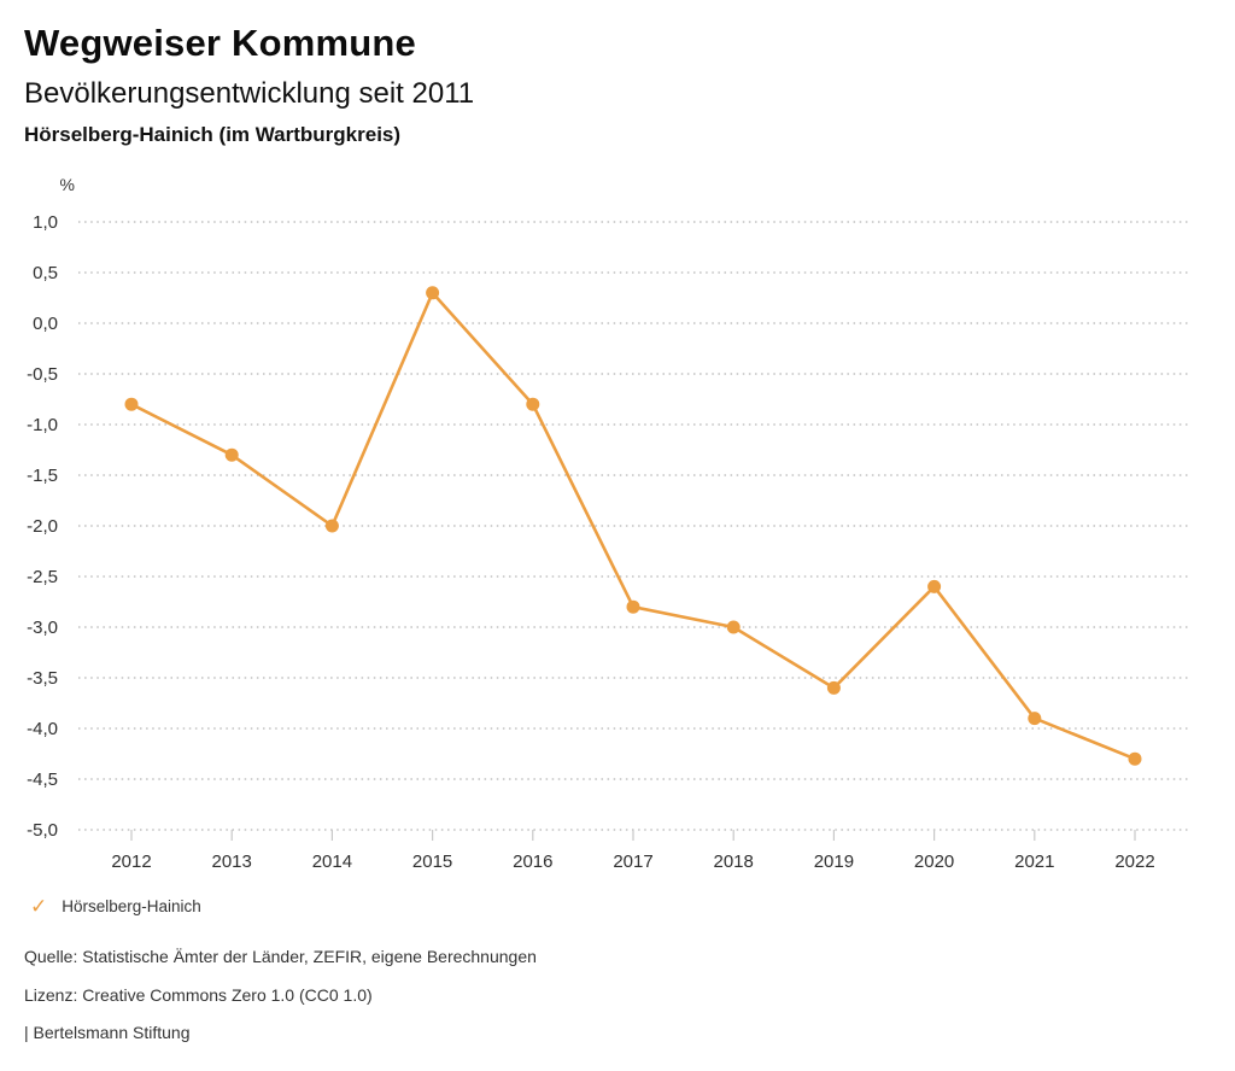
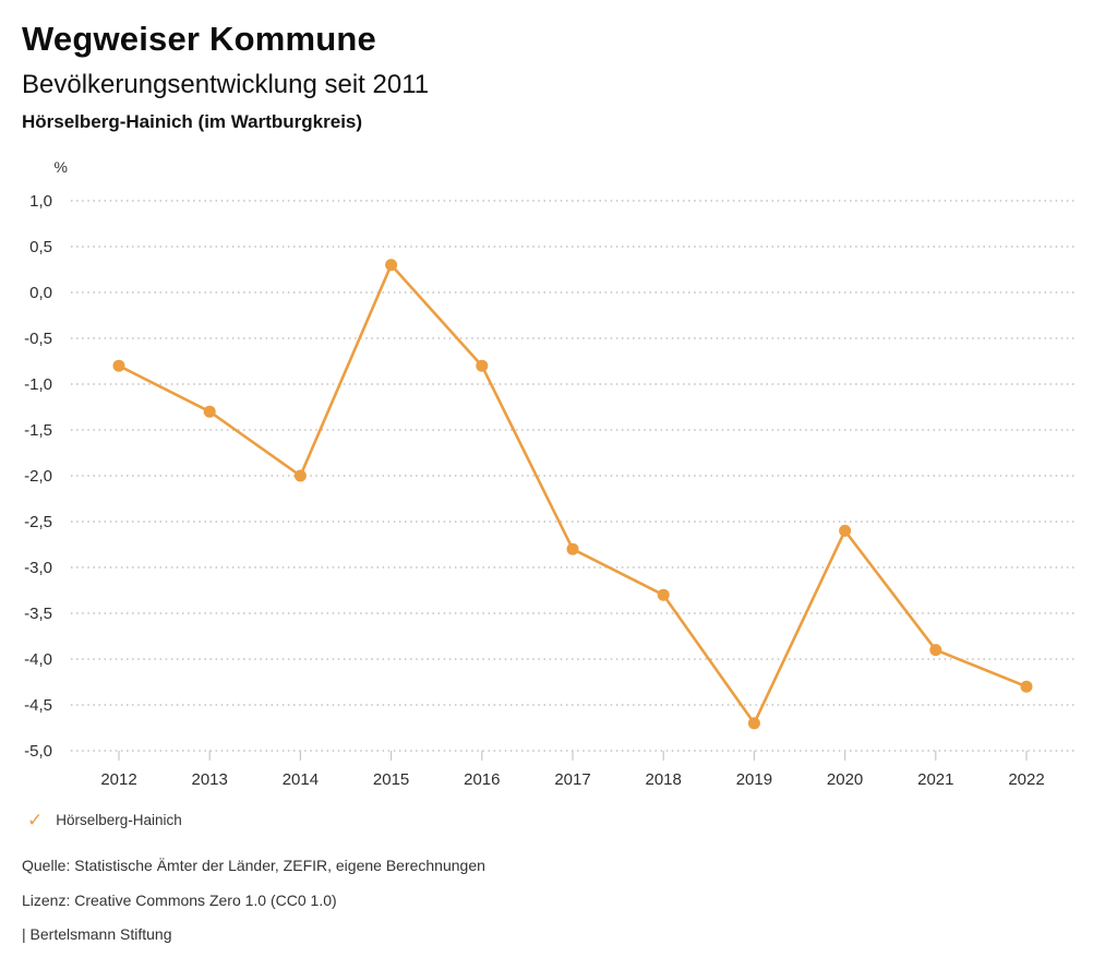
2018: -3,0 -> -3,3
2019: -3,6 -> -4,7
